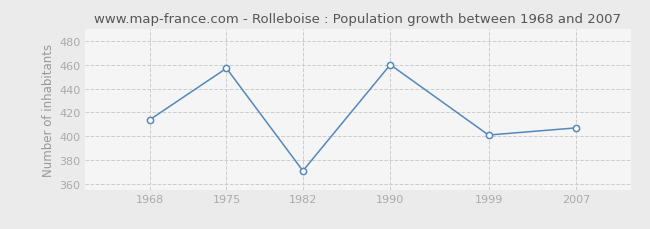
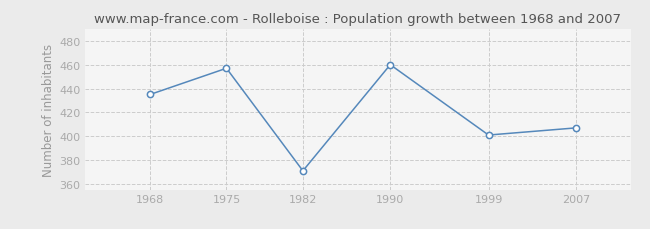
1968: 414 -> 435
